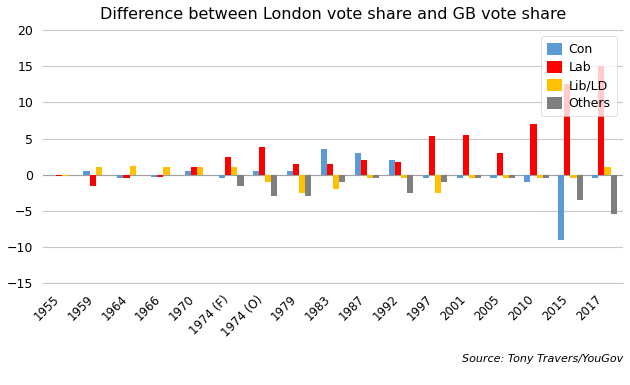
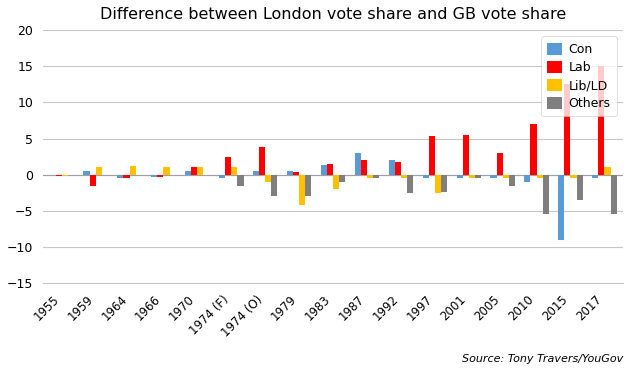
Lab/1979: 1.5 -> 0.4
Lib/LD/1979: -2.5 -> -4.2
Con/1983: 3.5 -> 1.4
Others/1997: -1.0 -> -2.4
Others/2005: -0.5 -> -1.6
Others/2010: -0.5 -> -5.4
